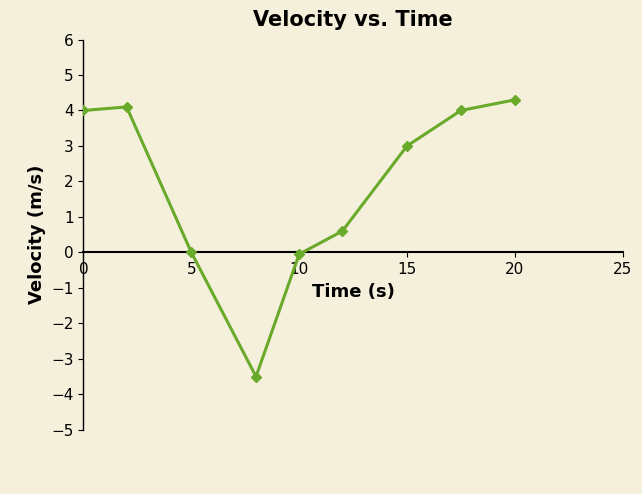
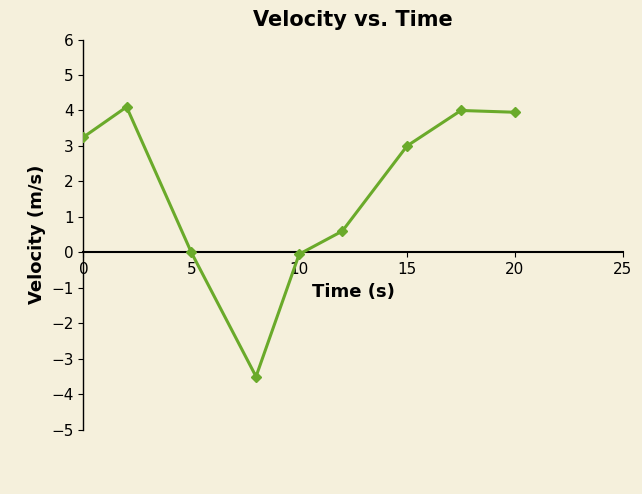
0: 4.00 -> 3.25
20: 4.30 -> 3.95
